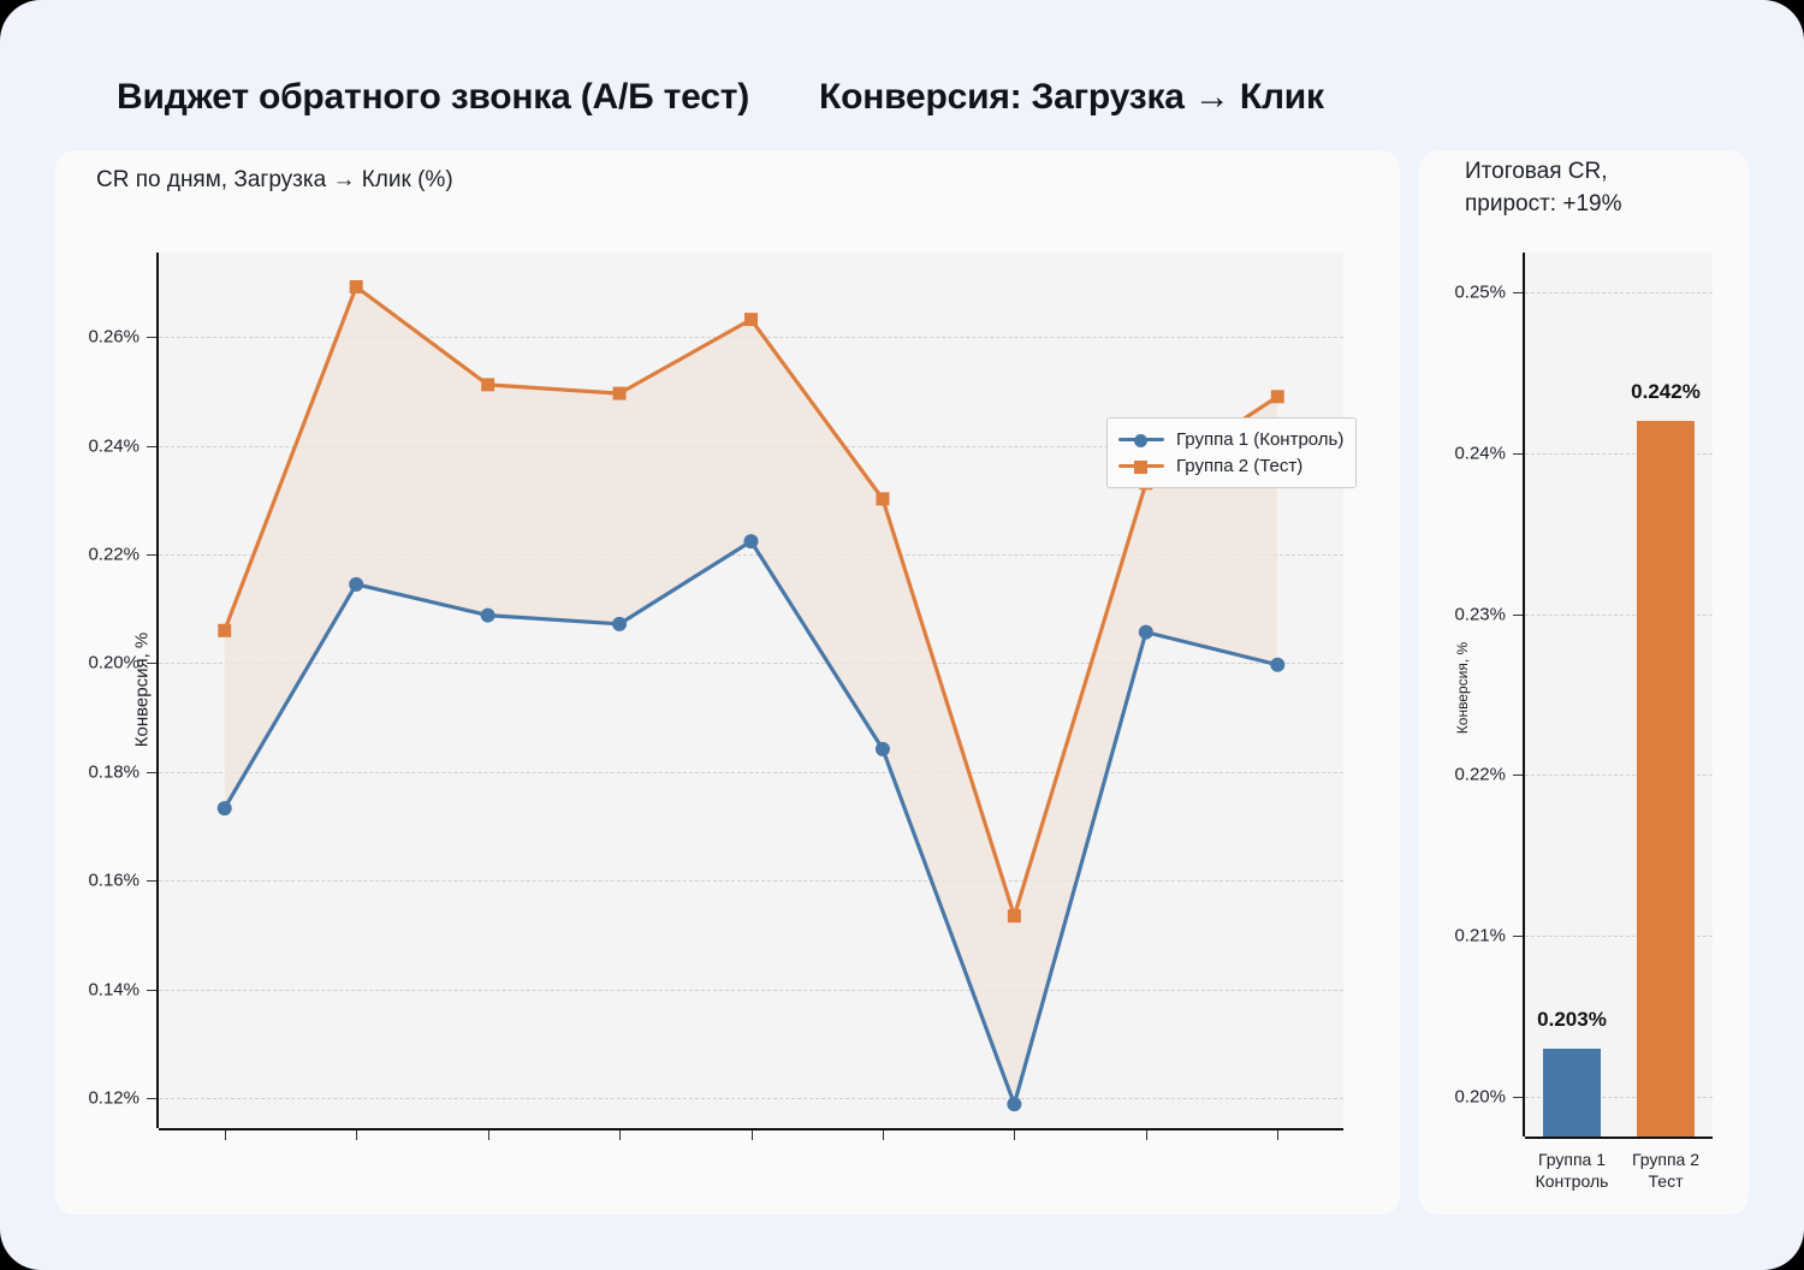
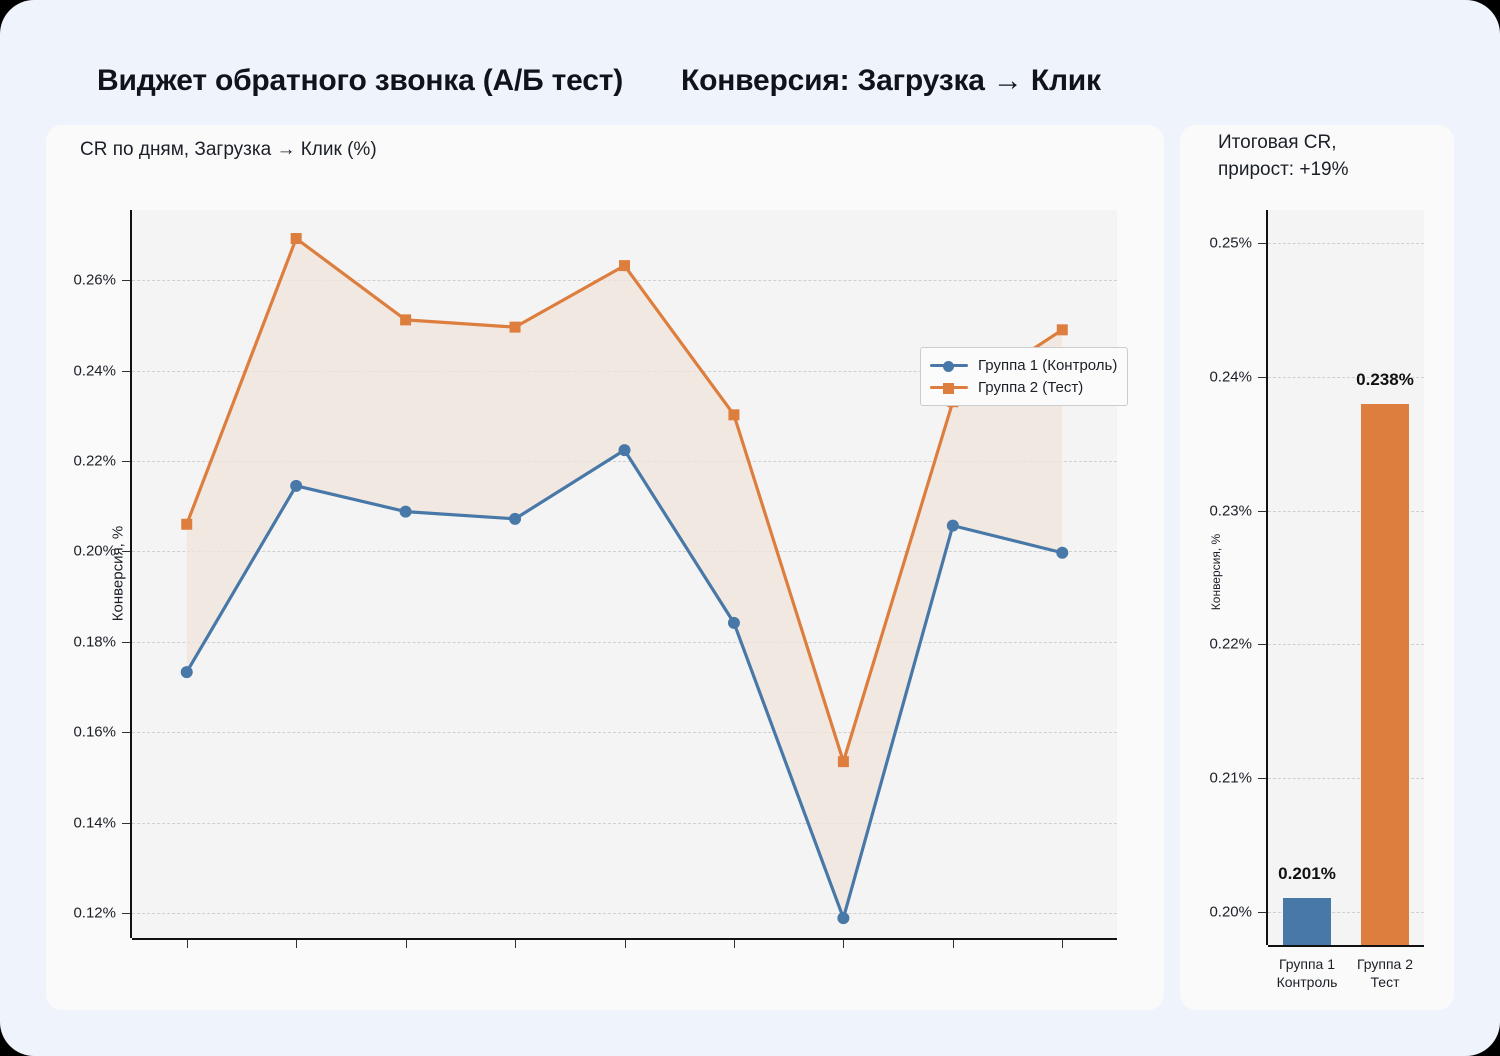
Итоговая CR, прирост: +19%/Группа 1 Контроль: 0.203% -> 0.201%
Итоговая CR, прирост: +19%/Группа 2 Тест: 0.242% -> 0.238%
